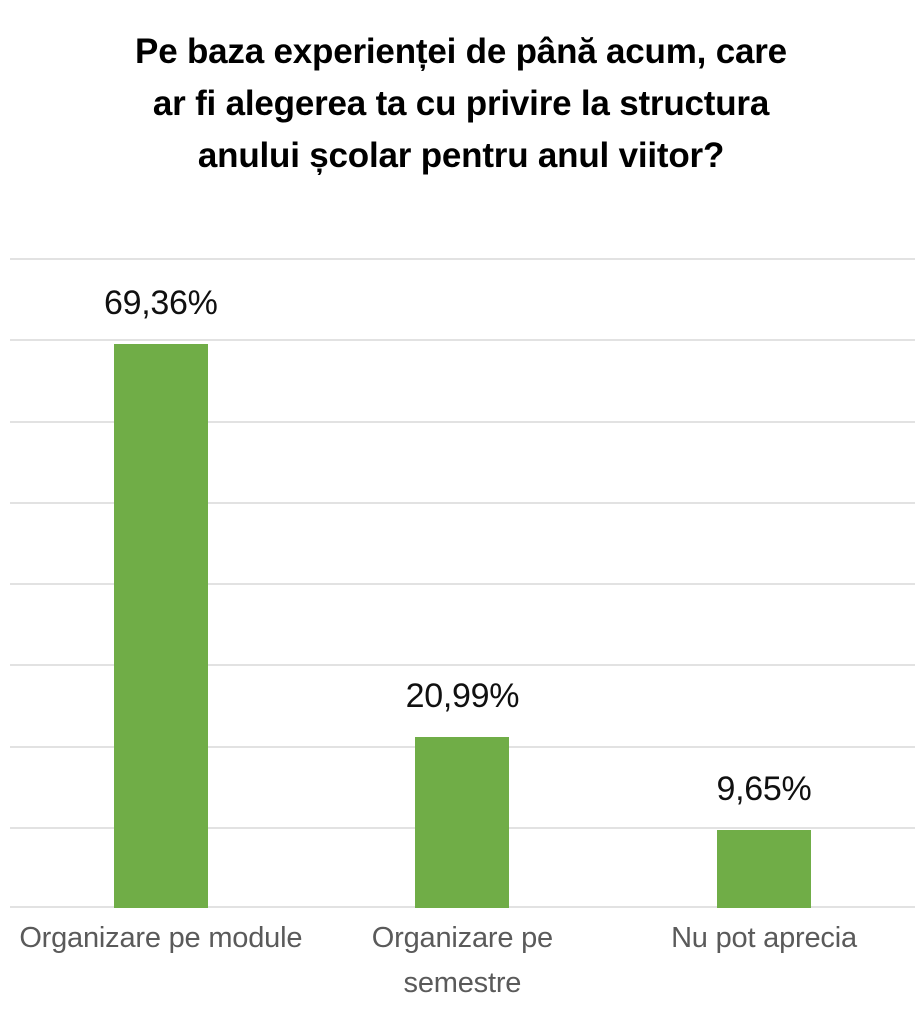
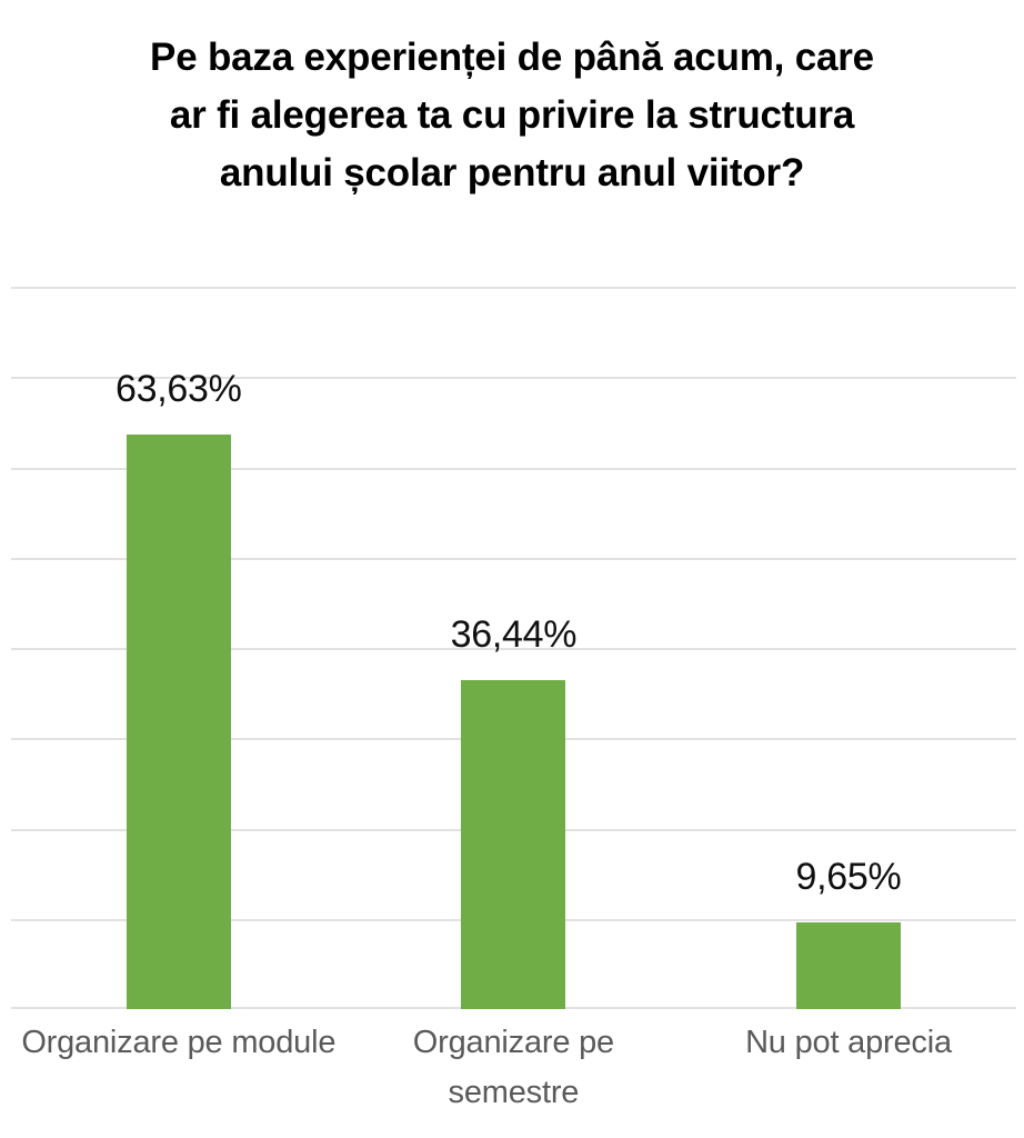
Organizare pe module: 69,36% -> 63,63%
Organizare pe semestre: 20,99% -> 36,44%
